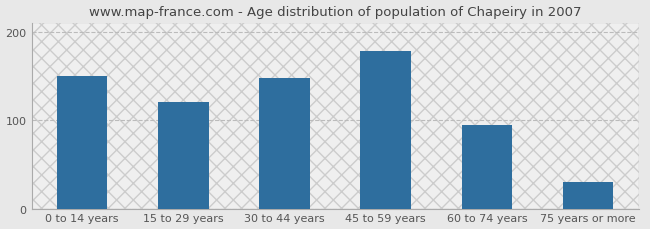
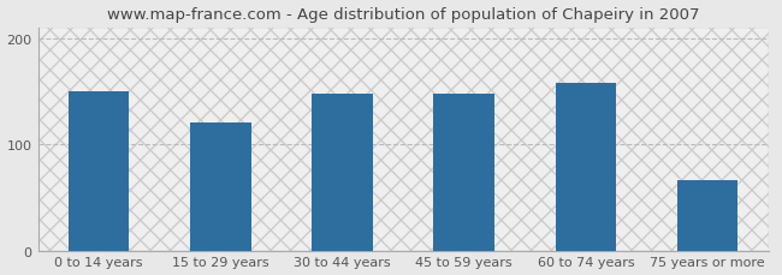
45 to 59 years: 178 -> 148
60 to 74 years: 95 -> 158
75 years or more: 30 -> 66
